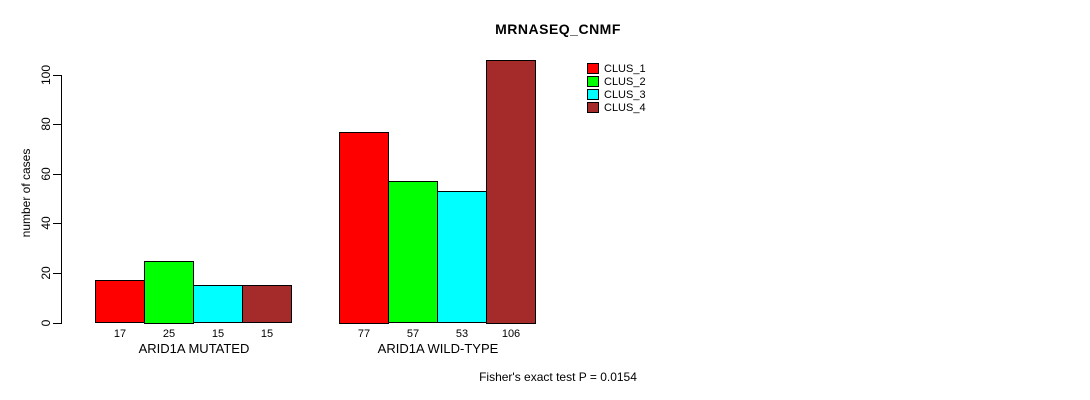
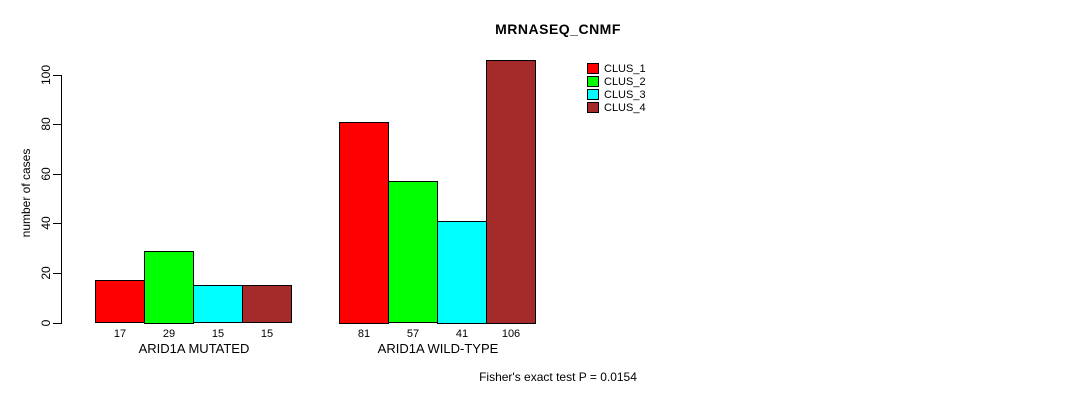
CLUS_2/ARID1A MUTATED: 25 -> 29
CLUS_1/ARID1A WILD-TYPE: 77 -> 81
CLUS_3/ARID1A WILD-TYPE: 53 -> 41
